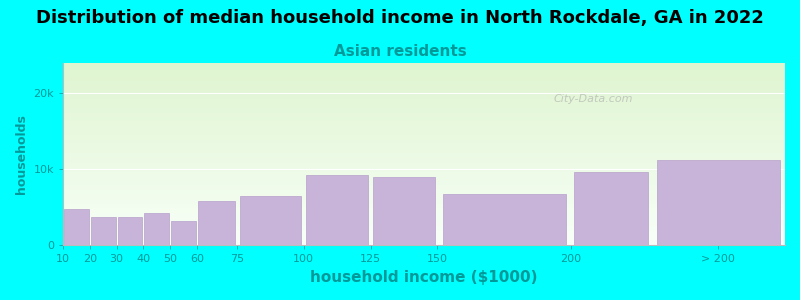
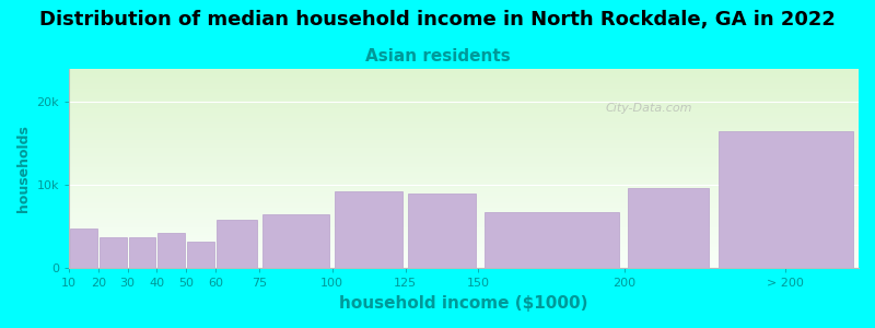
> 200: 11.2k -> 16.5k
